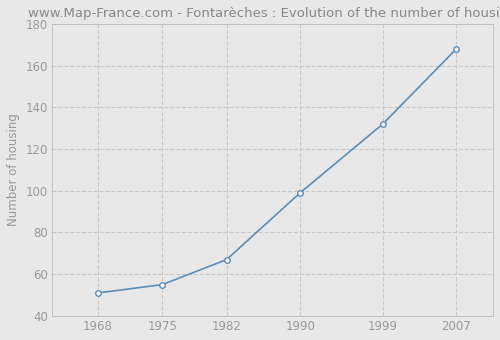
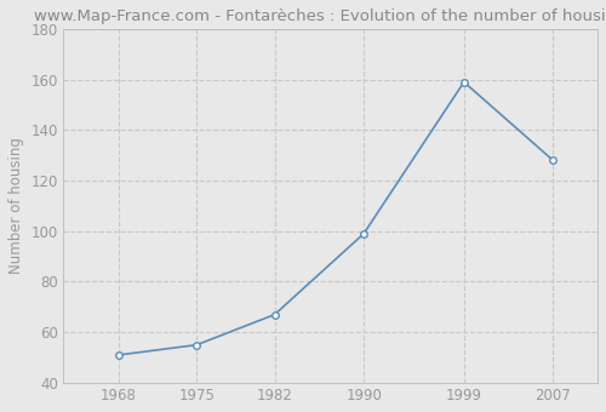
1999: 132 -> 159
2007: 168 -> 128
